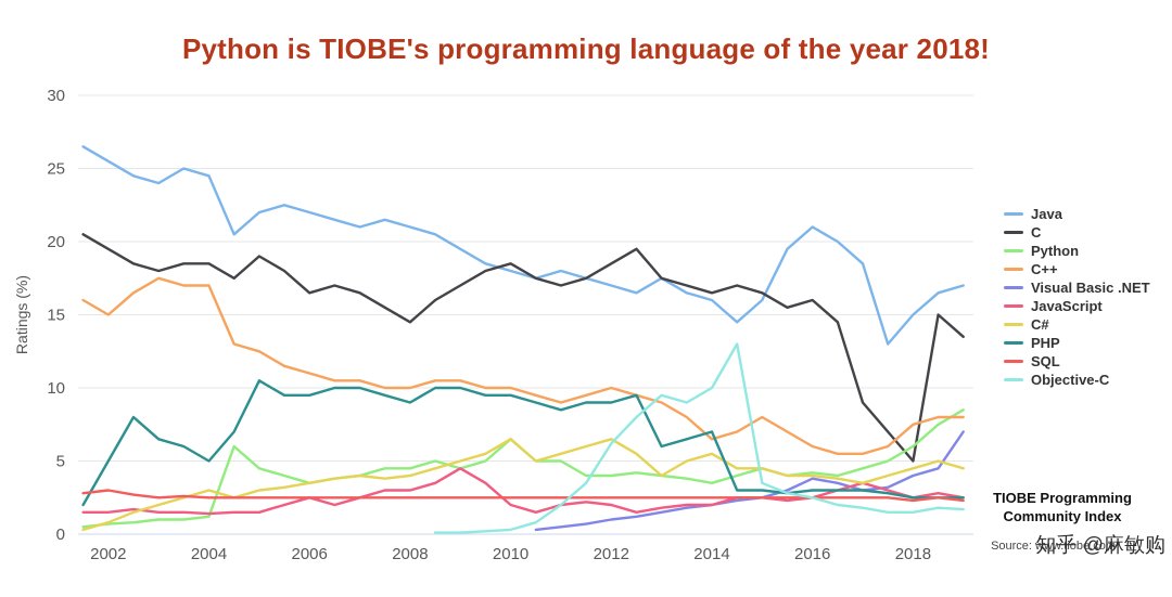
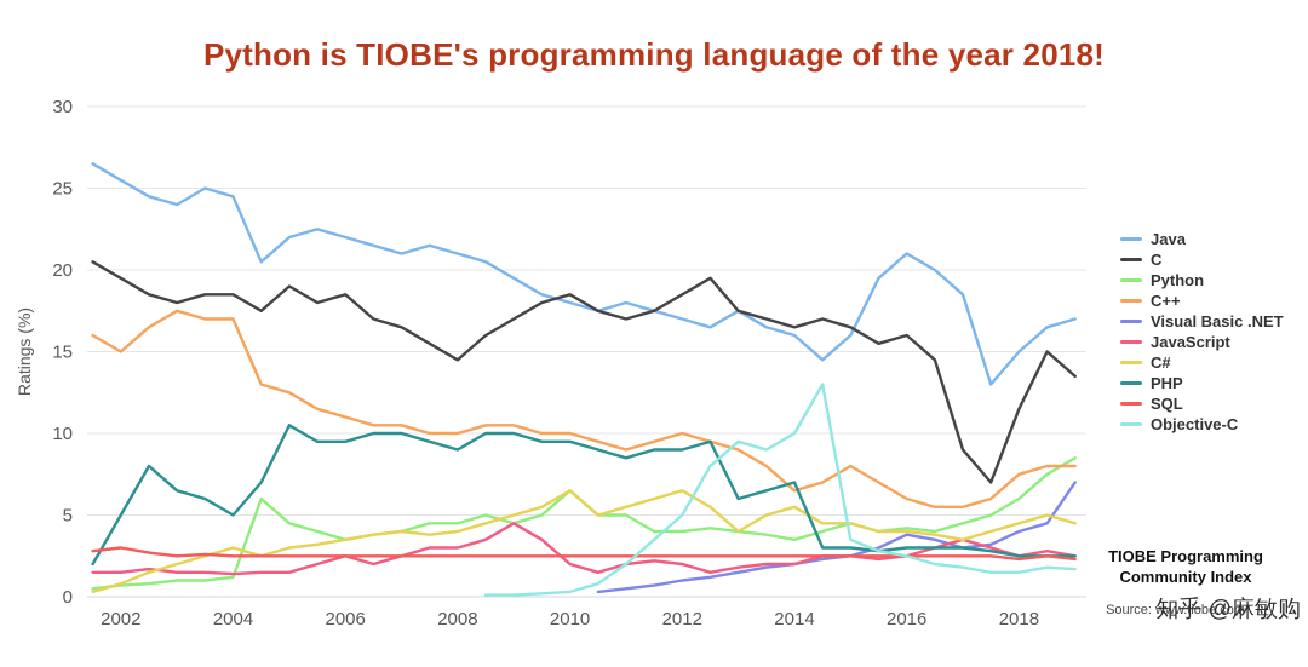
C/2006: 16.5 -> 18.5
Objective-C/2012: 6.2 -> 5.0
C/2018: 5.0 -> 11.5
